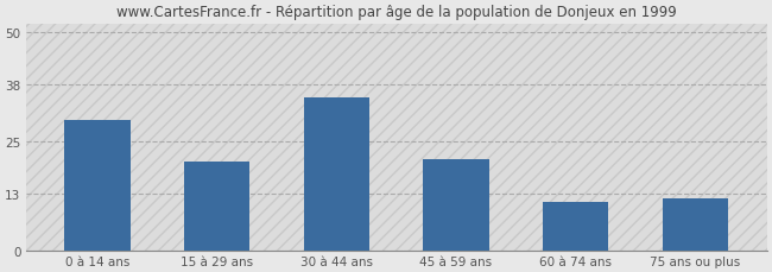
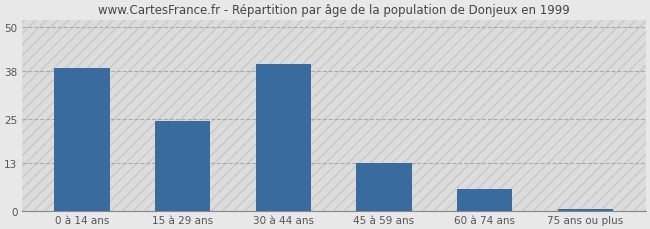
0 à 14 ans: 30.0 -> 39.0
15 à 29 ans: 20.5 -> 24.5
30 à 44 ans: 35.0 -> 40.0
45 à 59 ans: 21.0 -> 13.0
60 à 74 ans: 11.0 -> 6.0
75 ans ou plus: 12.0 -> 0.5
